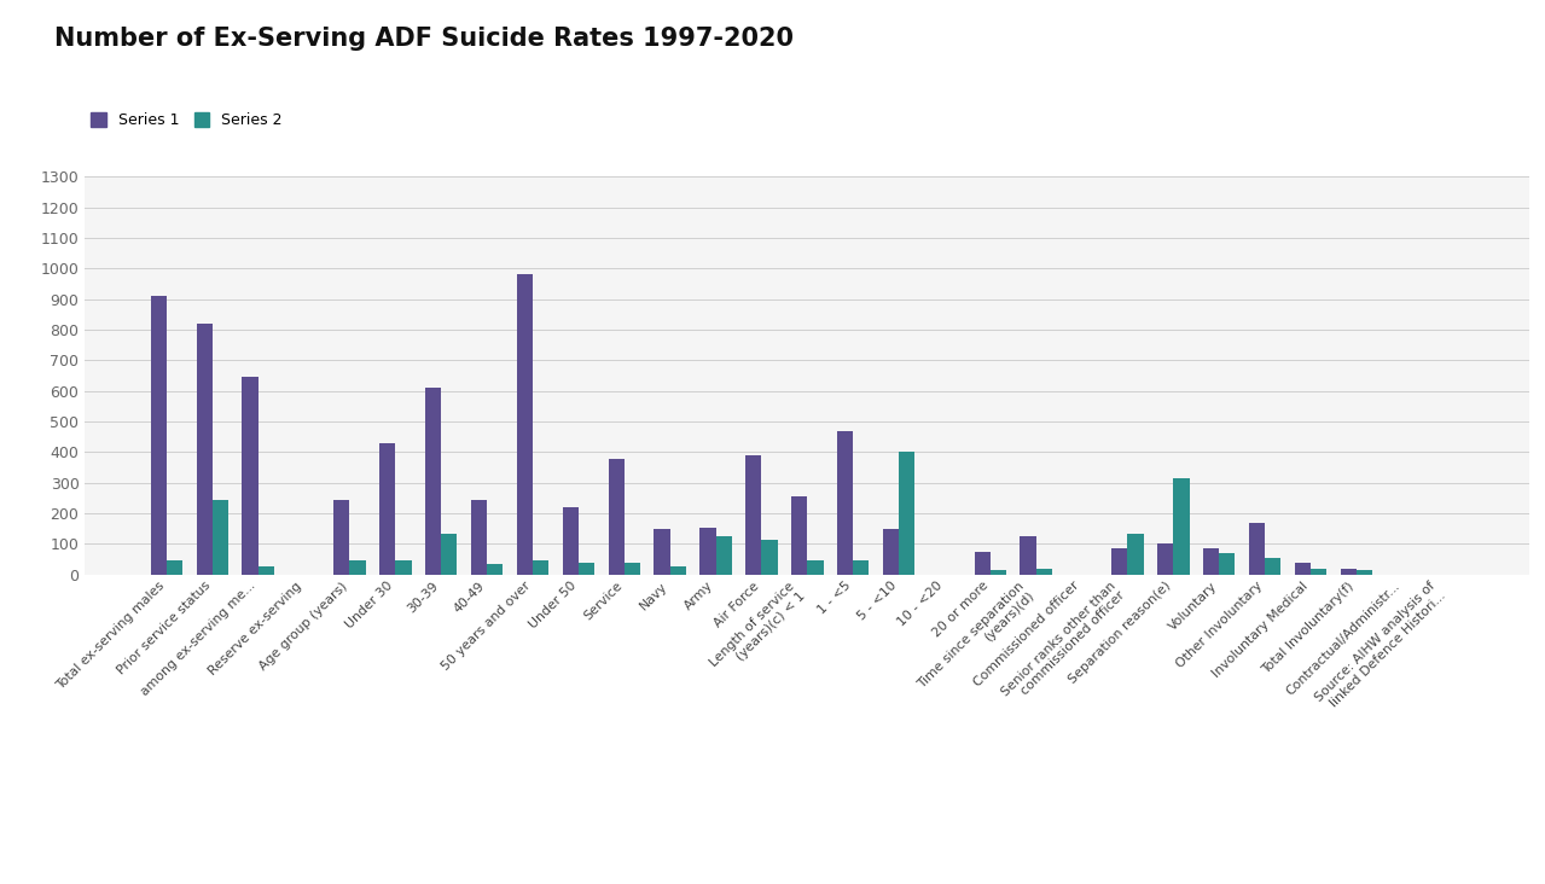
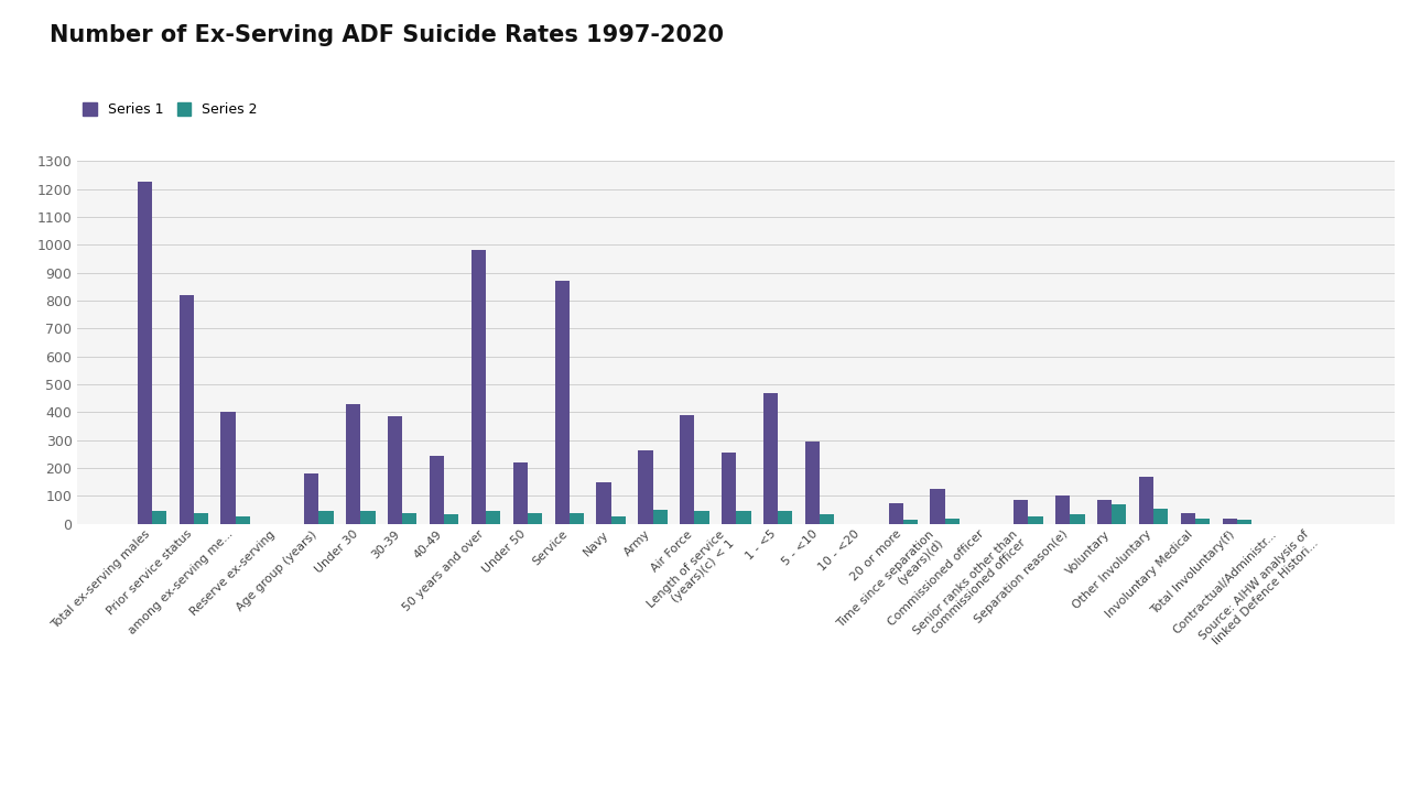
Series 1/Total ex-serving males: 910 -> 1225
Series 2/Prior service status: 245 -> 40
Series 1/among ex-serving me...: 645 -> 400
Series 1/Age group (years): 245 -> 180
Series 1/30-39: 610 -> 385
Series 2/30-39: 135 -> 40
Series 1/Service: 380 -> 870
Series 1/Army: 155 -> 265
Series 2/Army: 125 -> 50
Series 2/Air Force: 115 -> 45
Series 1/5 - <10: 150 -> 295
Series 2/5 - <10: 400 -> 35
Series 2/Senior ranks other than commissioned officer: 135 -> 25
Series 2/Separation reason(e): 315 -> 35
